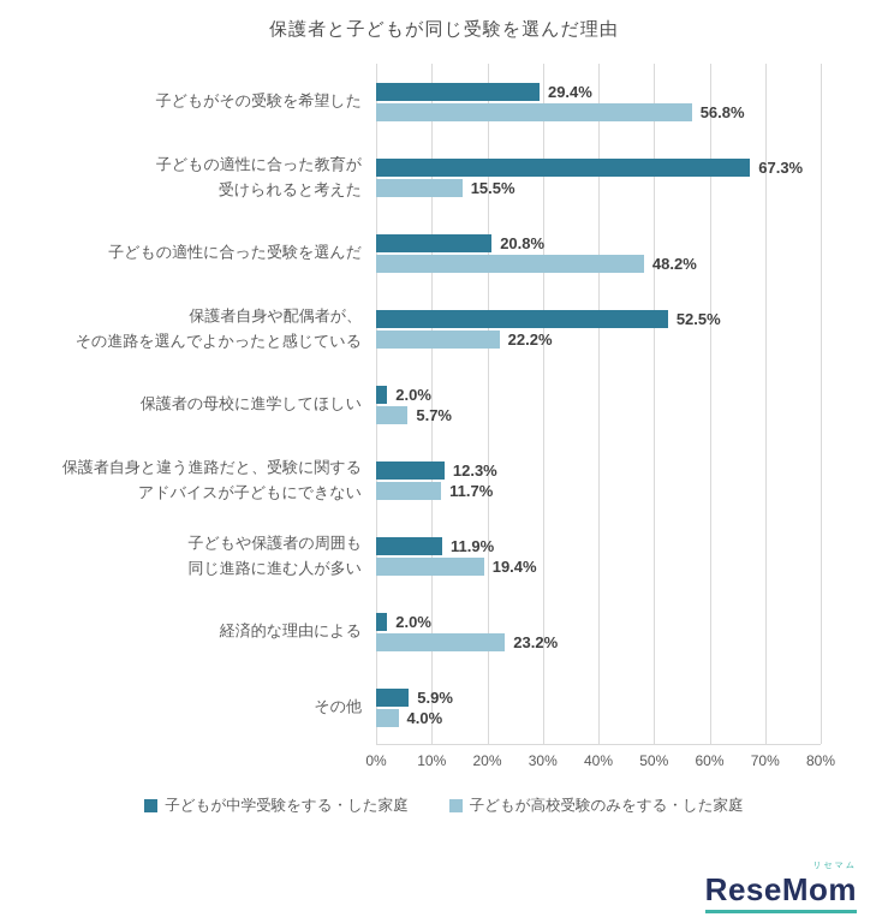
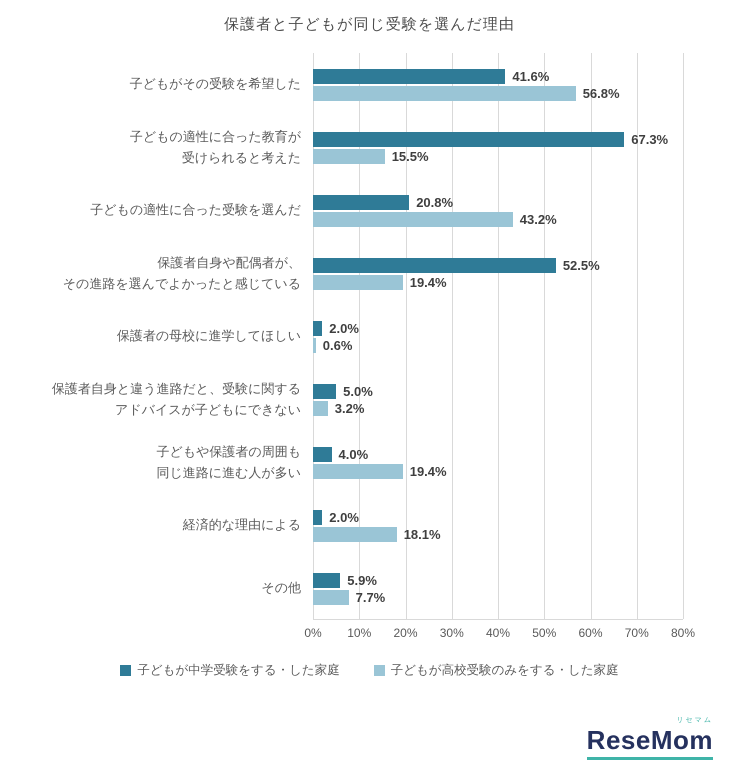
子どもが中学受験をする・した家庭/子どもがその受験を希望した: 29.4% -> 41.6%
子どもが高校受験のみをする・した家庭/子どもの適性に合った受験を選んだ: 48.2% -> 43.2%
子どもが高校受験のみをする・した家庭/保護者自身や配偶者が、 その進路を選んでよかったと感じている: 22.2% -> 19.4%
子どもが高校受験のみをする・した家庭/保護者の母校に進学してほしい: 5.7% -> 0.6%
子どもが中学受験をする・した家庭/保護者自身と違う進路だと、受験に関する アドバイスが子どもにできない: 12.3% -> 5.0%
子どもが高校受験のみをする・した家庭/保護者自身と違う進路だと、受験に関する アドバイスが子どもにできない: 11.7% -> 3.2%
子どもが中学受験をする・した家庭/子どもや保護者の周囲も 同じ進路に進む人が多い: 11.9% -> 4.0%
子どもが高校受験のみをする・した家庭/経済的な理由による: 23.2% -> 18.1%
子どもが高校受験のみをする・した家庭/その他: 4.0% -> 7.7%
